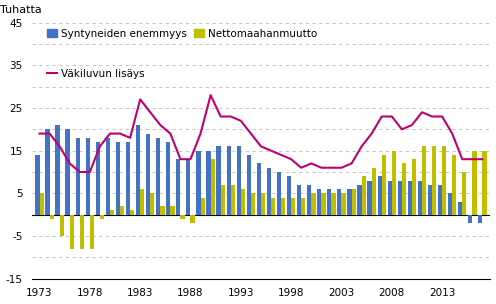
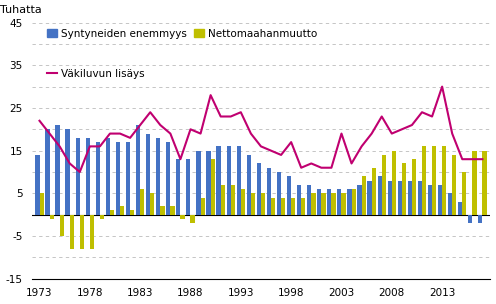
Väkiluvun lisäys/1973: 19 -> 22
Väkiluvun lisäys/1978: 10 -> 16
Väkiluvun lisäys/1983: 27 -> 21
Väkiluvun lisäys/1988: 13 -> 20
Väkiluvun lisäys/1993: 22 -> 24
Väkiluvun lisäys/1998: 13 -> 17
Väkiluvun lisäys/2003: 11 -> 19
Väkiluvun lisäys/2008: 23 -> 19
Väkiluvun lisäys/2013: 23 -> 30
